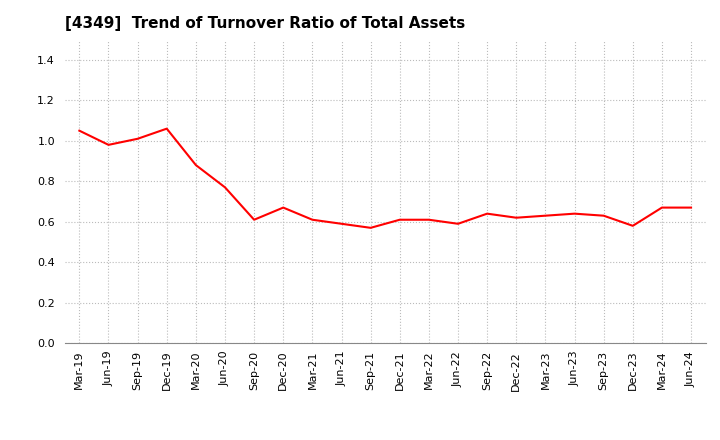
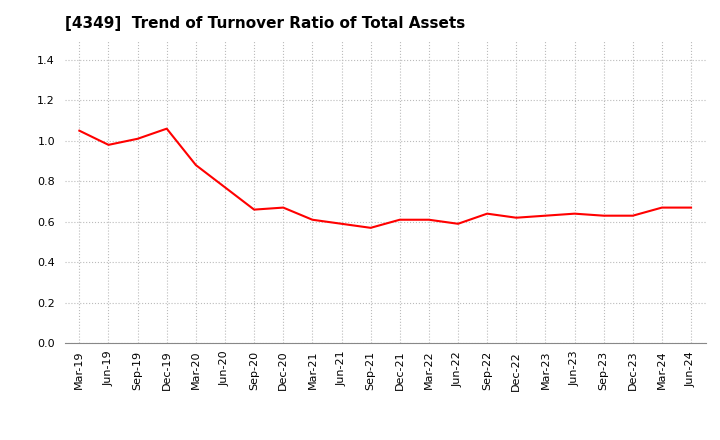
Sep-20: 0.61 -> 0.66
Dec-23: 0.58 -> 0.63
